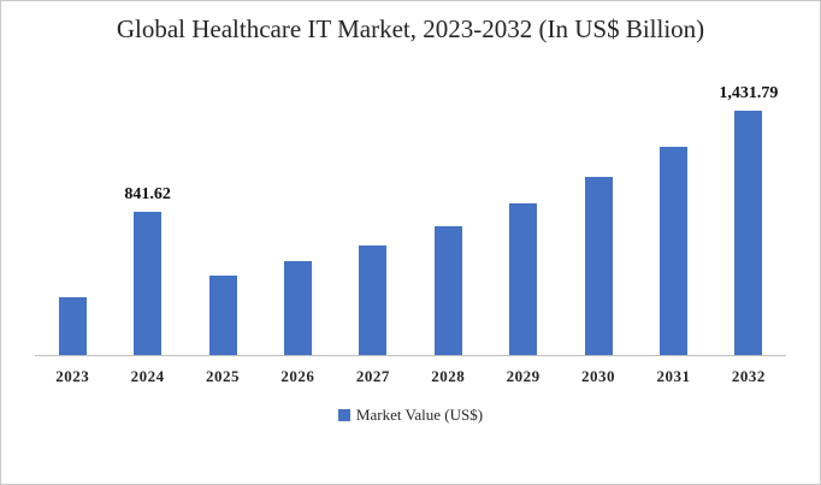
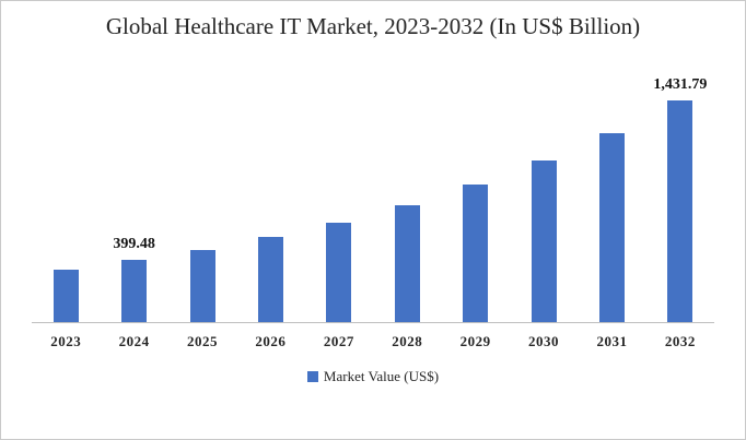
2024: 841.62 -> 399.48
